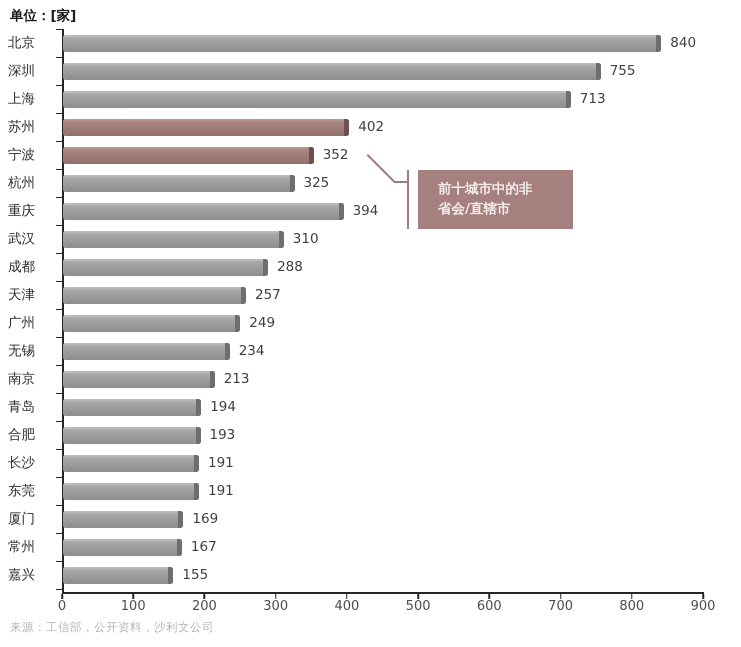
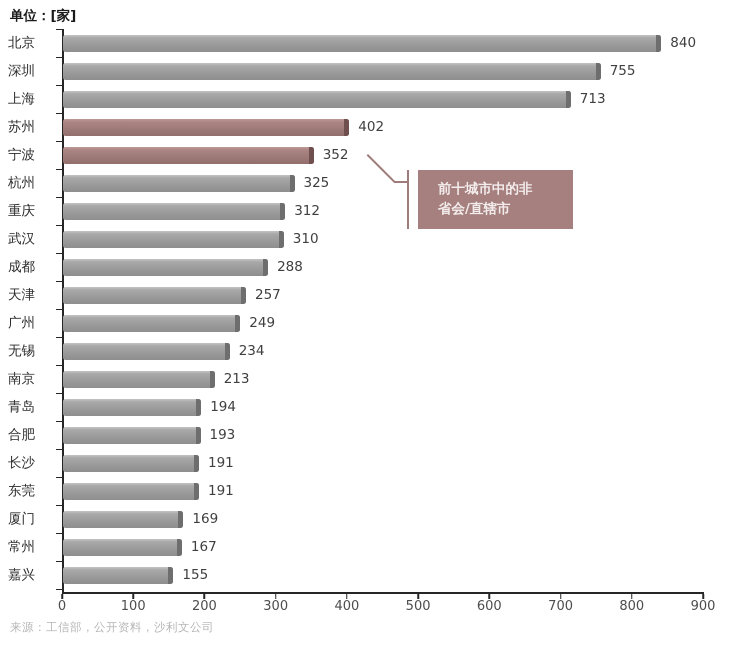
重庆: 394 -> 312
